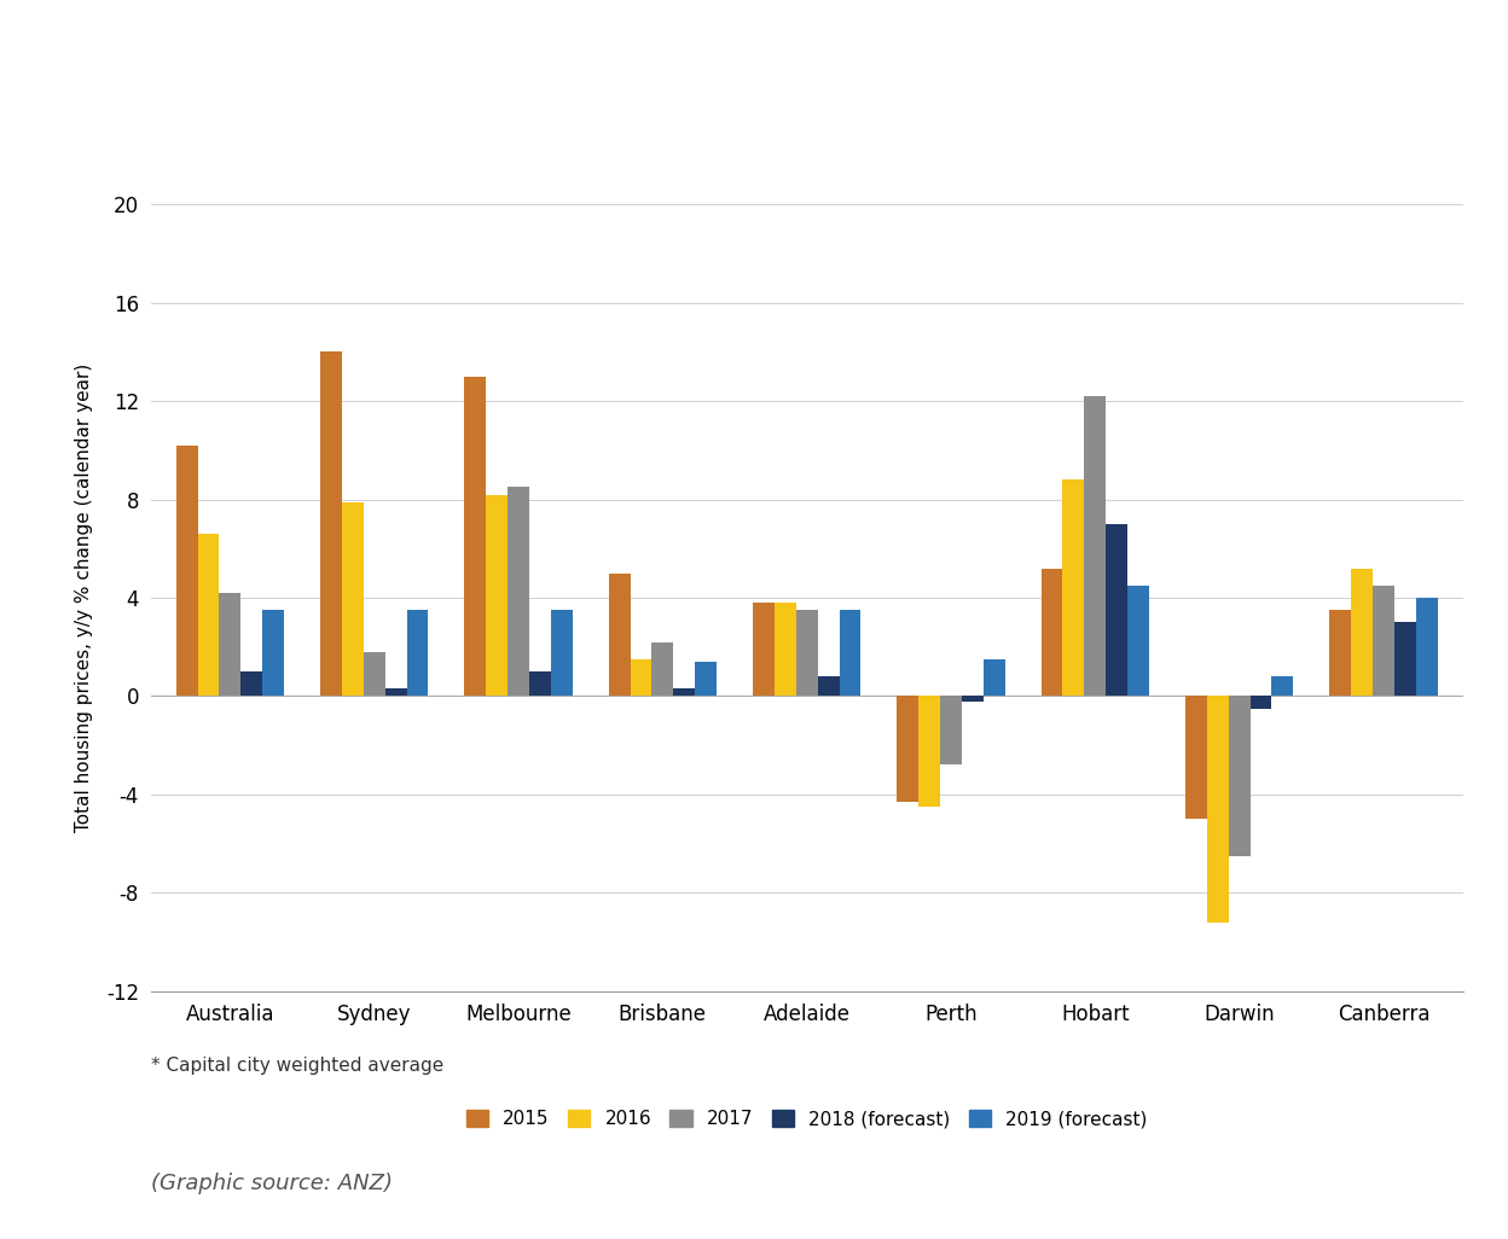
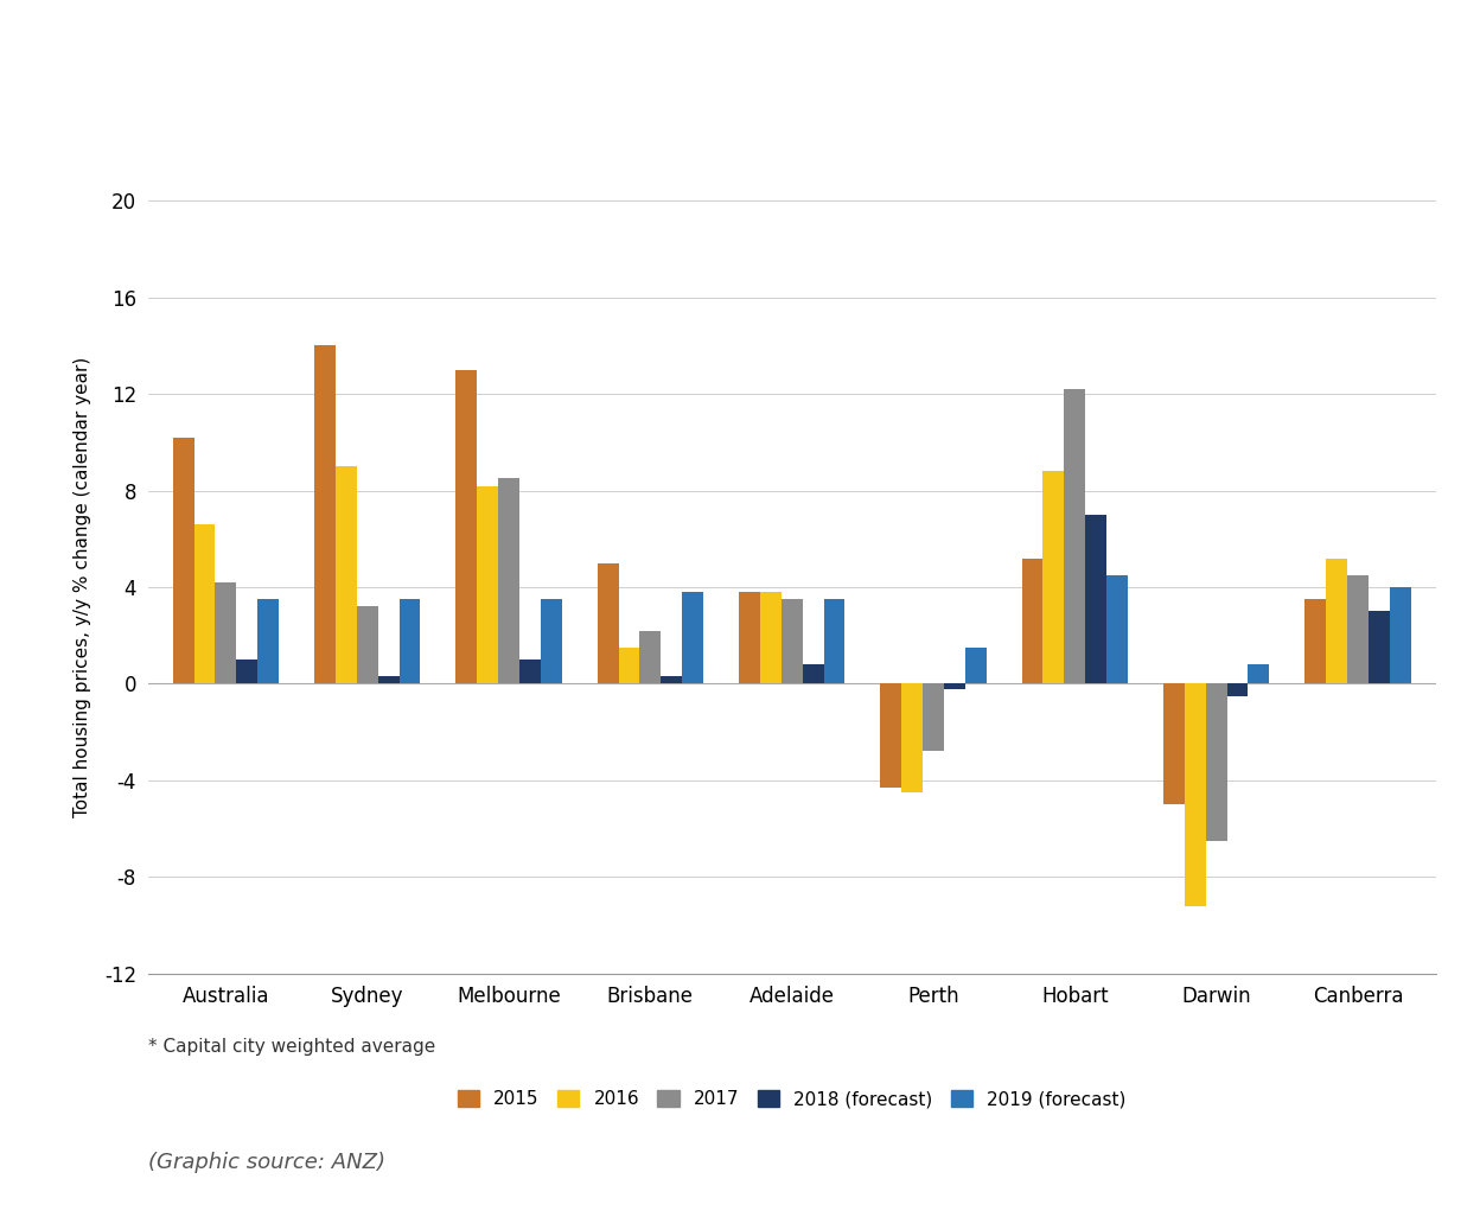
2016/Sydney: 7.9 -> 9.0
2017/Sydney: 1.8 -> 3.2
2019 (forecast)/Brisbane: 1.4 -> 3.8
